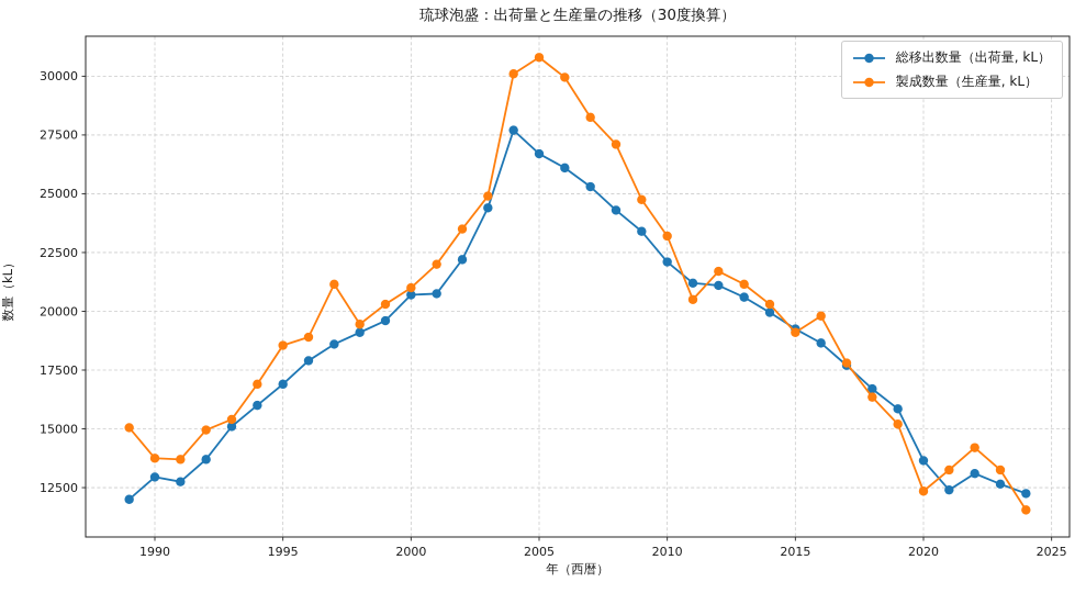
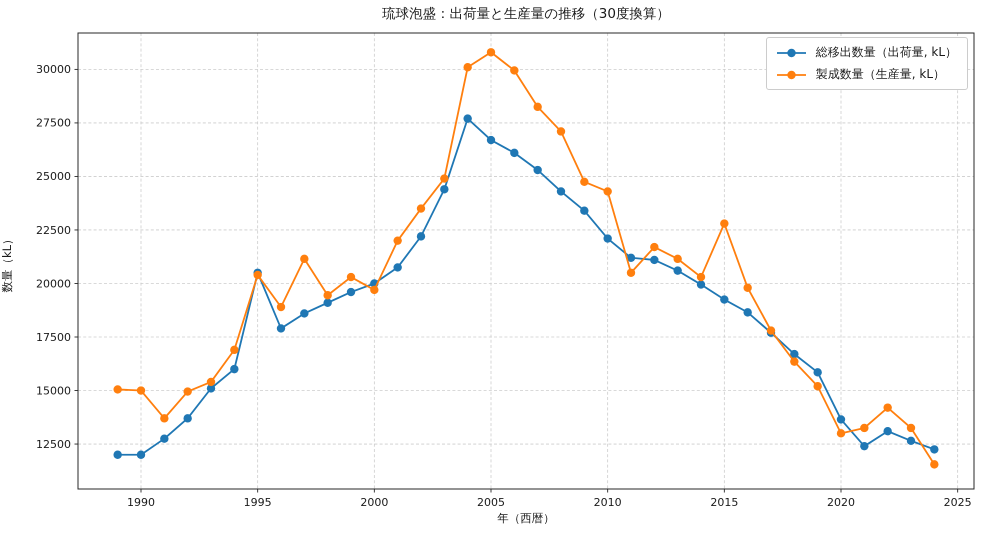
総移出数量（出荷量, kL）/1990: 13000 -> 12000
製成数量（生産量, kL）/1990: 13800 -> 15000
総移出数量（出荷量, kL）/1995: 16900 -> 20500
製成数量（生産量, kL）/1995: 18600 -> 20400
総移出数量（出荷量, kL）/2000: 20700 -> 20000
製成数量（生産量, kL）/2000: 21000 -> 19700
製成数量（生産量, kL）/2010: 23200 -> 24300
製成数量（生産量, kL）/2015: 19100 -> 22800
製成数量（生産量, kL）/2020: 12400 -> 13000
